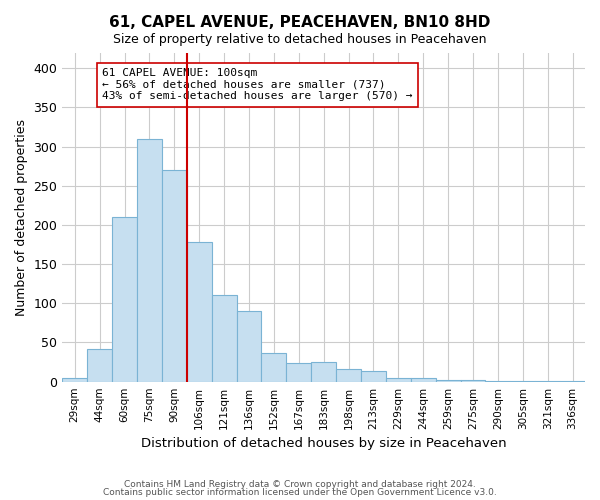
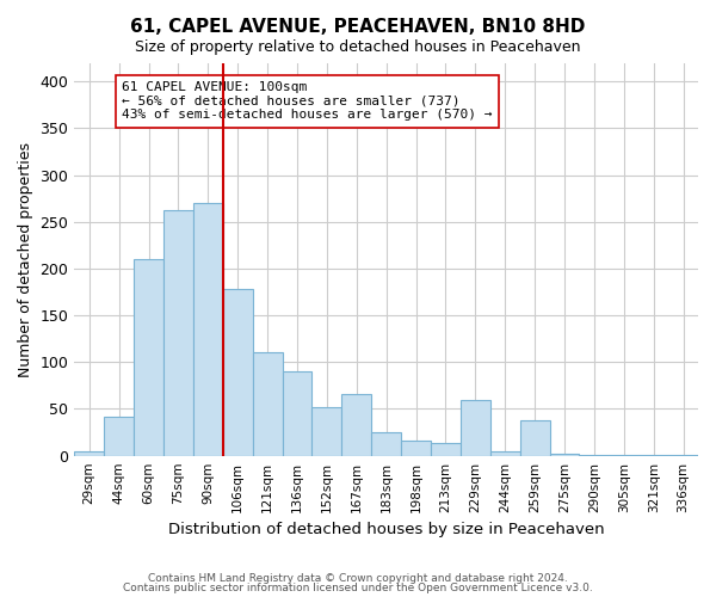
75sqm: 310 -> 262
152sqm: 37 -> 52
167sqm: 24 -> 66
229sqm: 5 -> 60
259sqm: 2 -> 38
